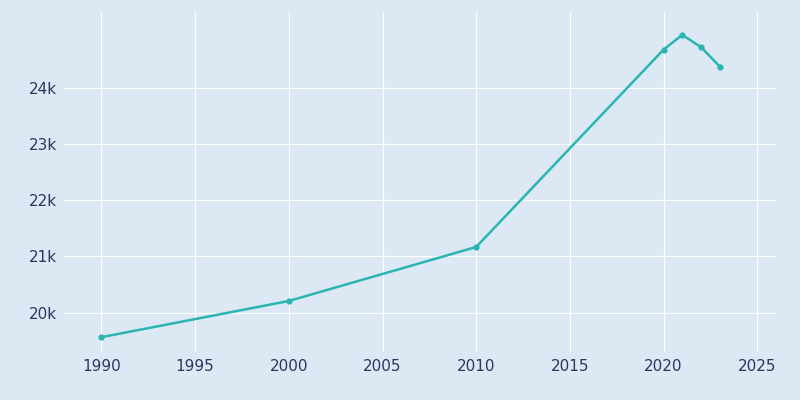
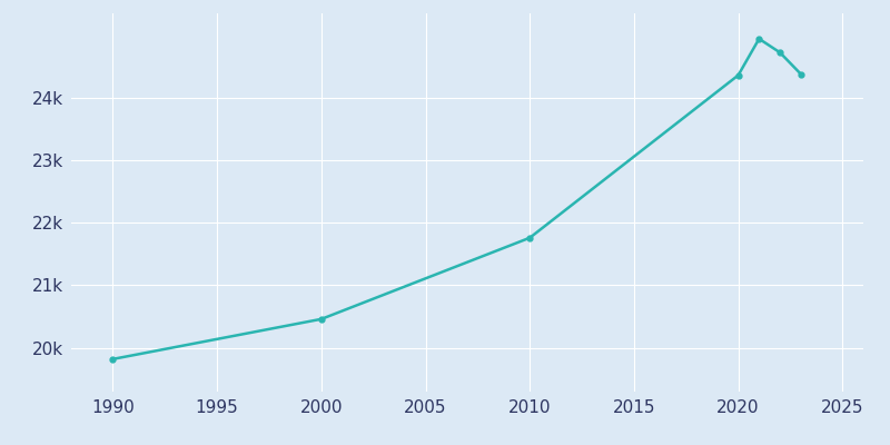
1990: 19.56k -> 19.82k
2000: 20.21k -> 20.46k
2010: 21.17k -> 21.76k
2020: 24.68k -> 24.36k
